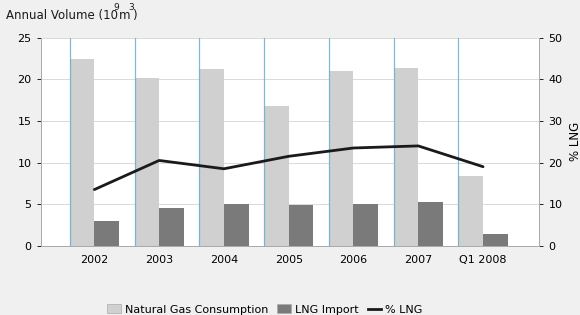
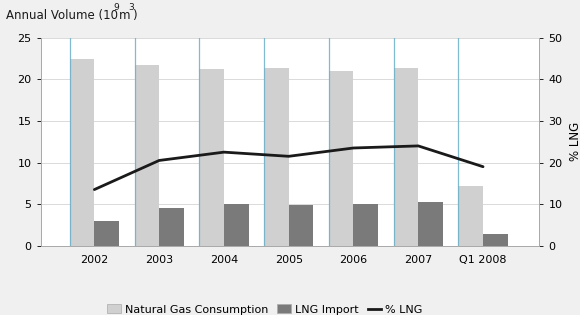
Natural Gas Consumption/2003: 20.2 -> 21.7
% LNG/2004: 18.5 -> 22.5
Natural Gas Consumption/2005: 16.8 -> 21.4
Natural Gas Consumption/Q1 2008: 8.4 -> 7.2
